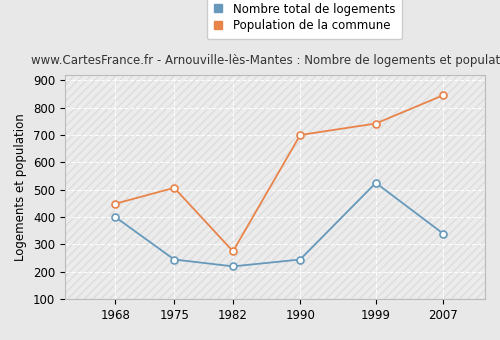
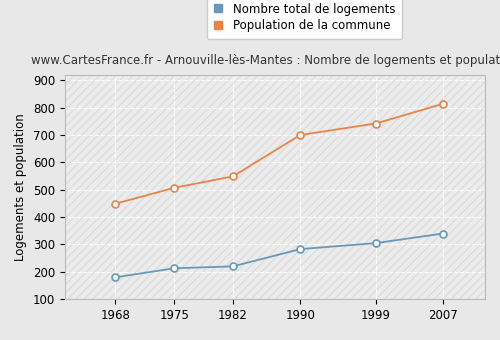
Nombre total de logements/1968: 400 -> 180
Nombre total de logements/1975: 245 -> 213
Population de la commune/1982: 275 -> 549
Nombre total de logements/1990: 245 -> 283
Nombre total de logements/1999: 525 -> 305
Population de la commune/2007: 845 -> 814
